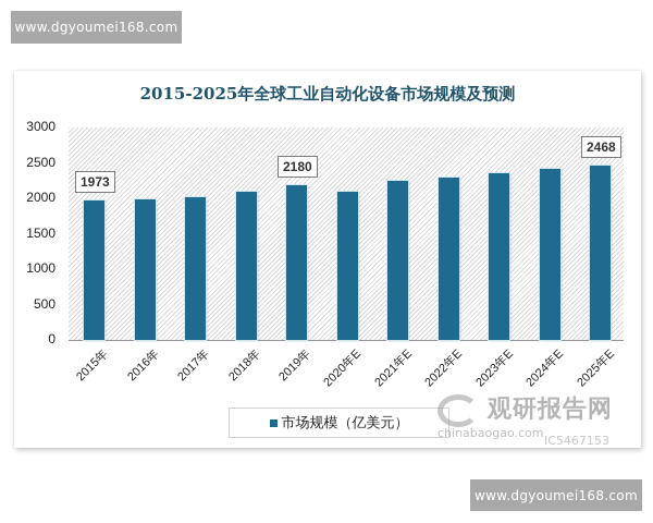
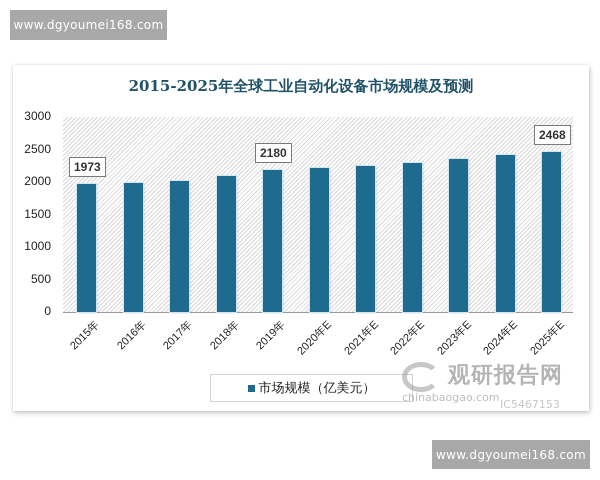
2020年E: 2100 -> 2200
